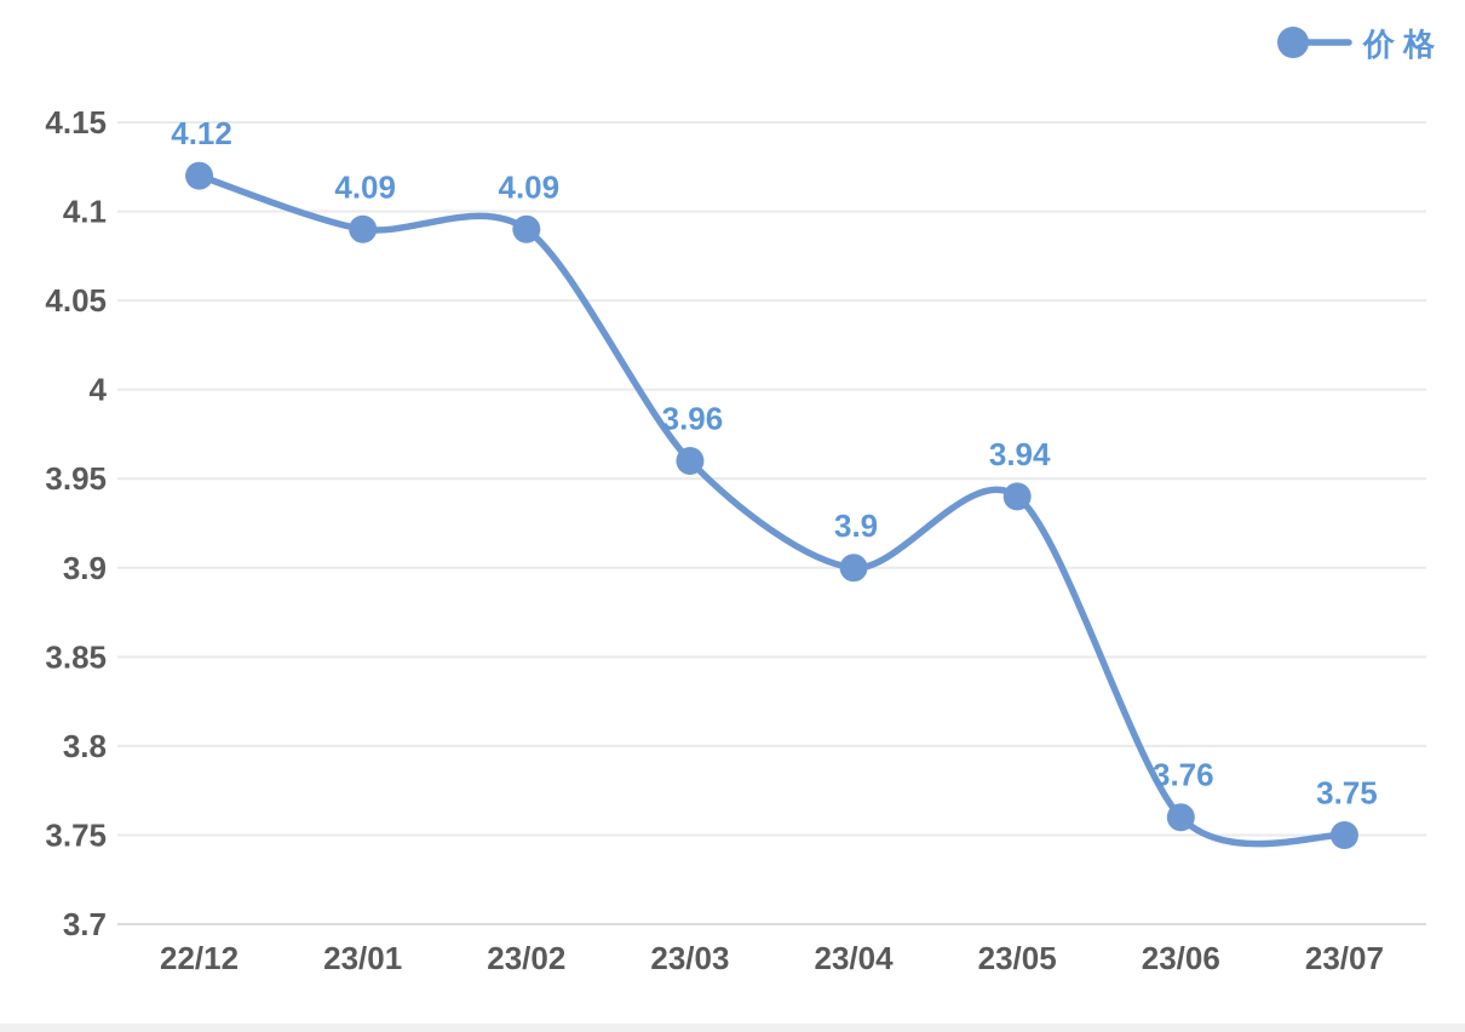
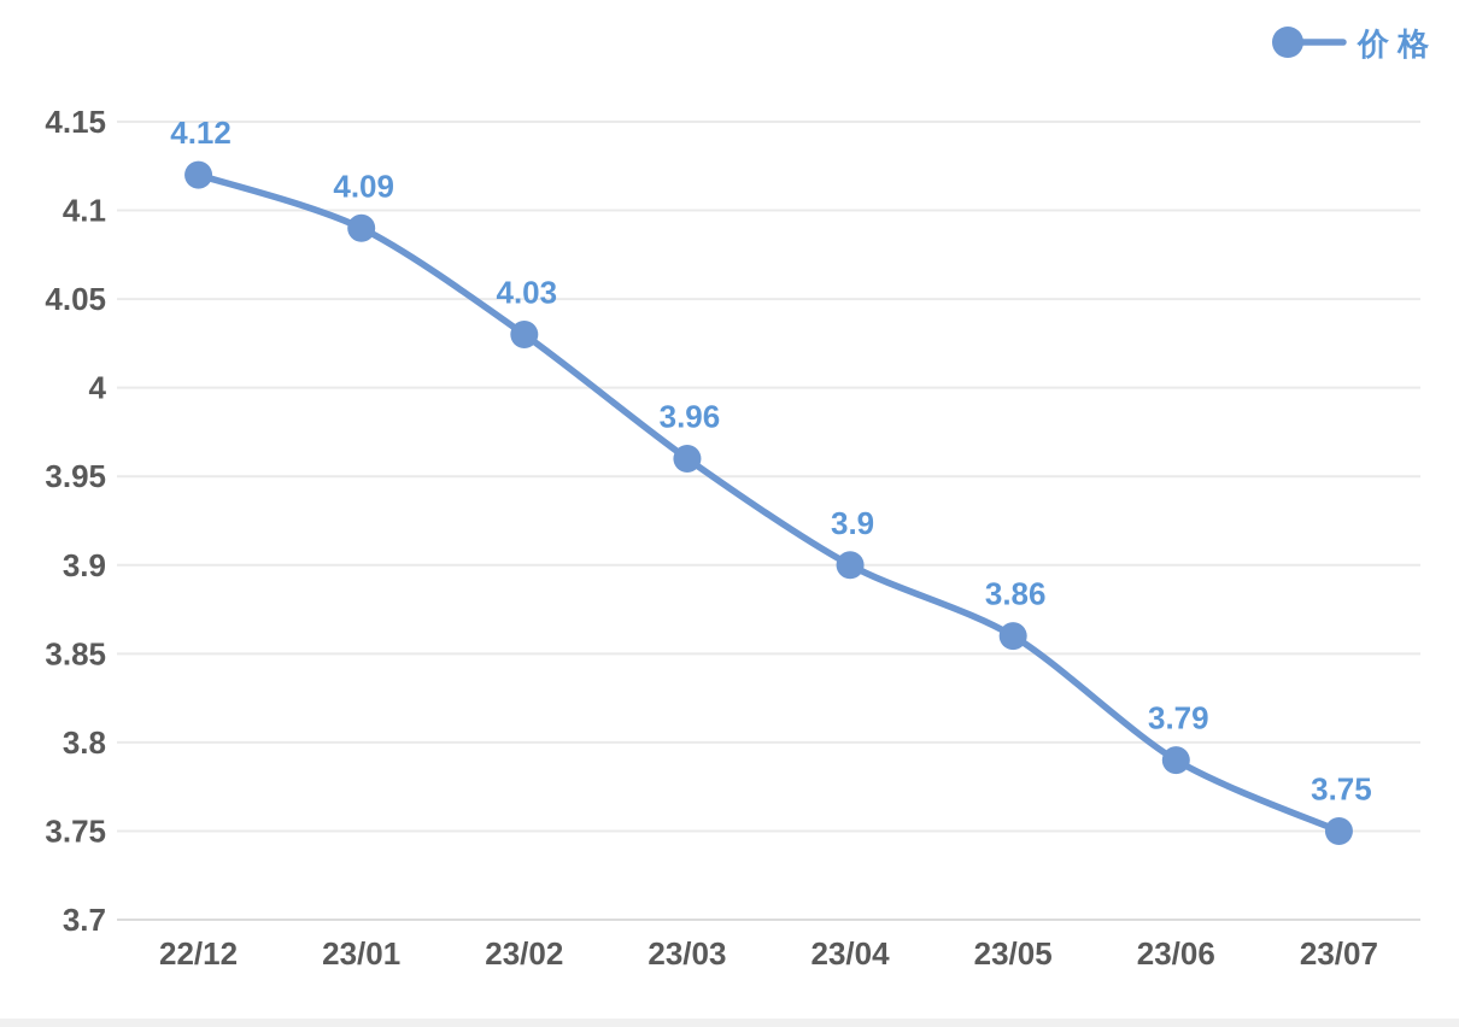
23/02: 4.09 -> 4.03
23/05: 3.94 -> 3.86
23/06: 3.76 -> 3.79
